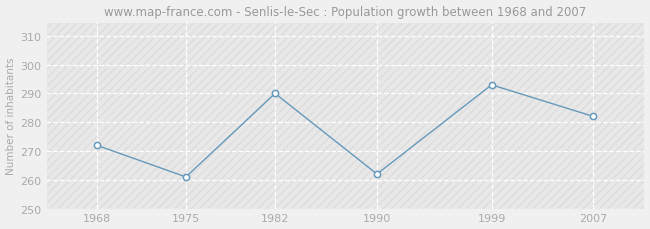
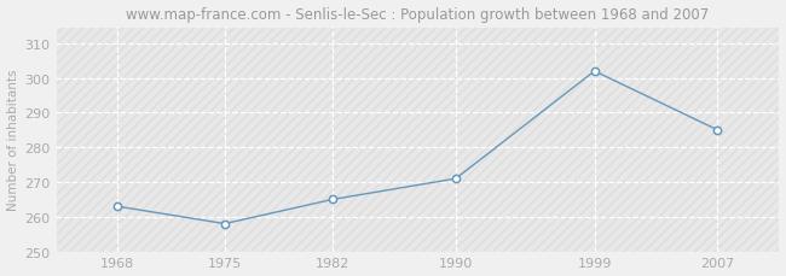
1968: 272 -> 263
1975: 261 -> 258
1982: 290 -> 265
1990: 262 -> 271
1999: 293 -> 302
2007: 282 -> 285
